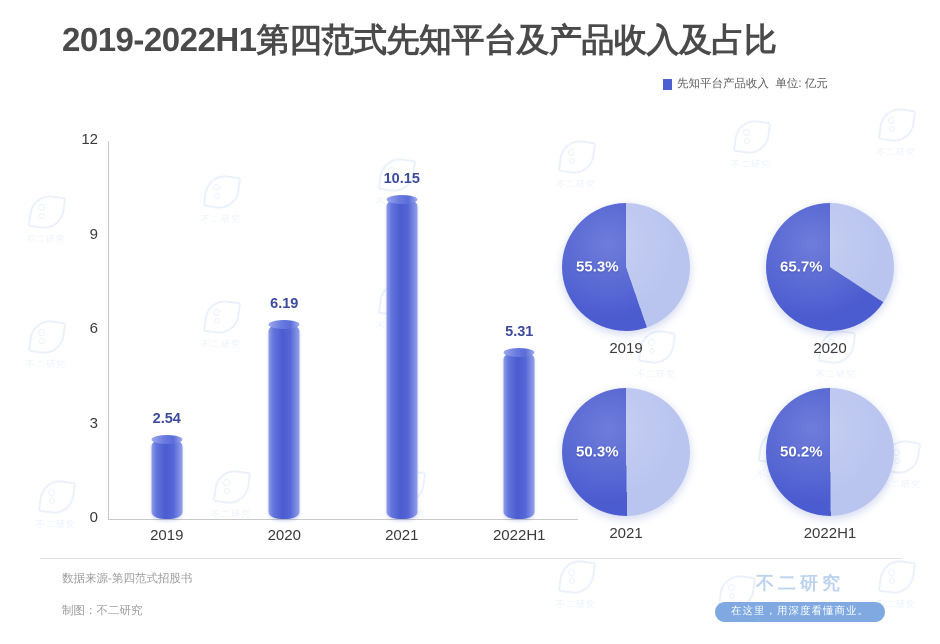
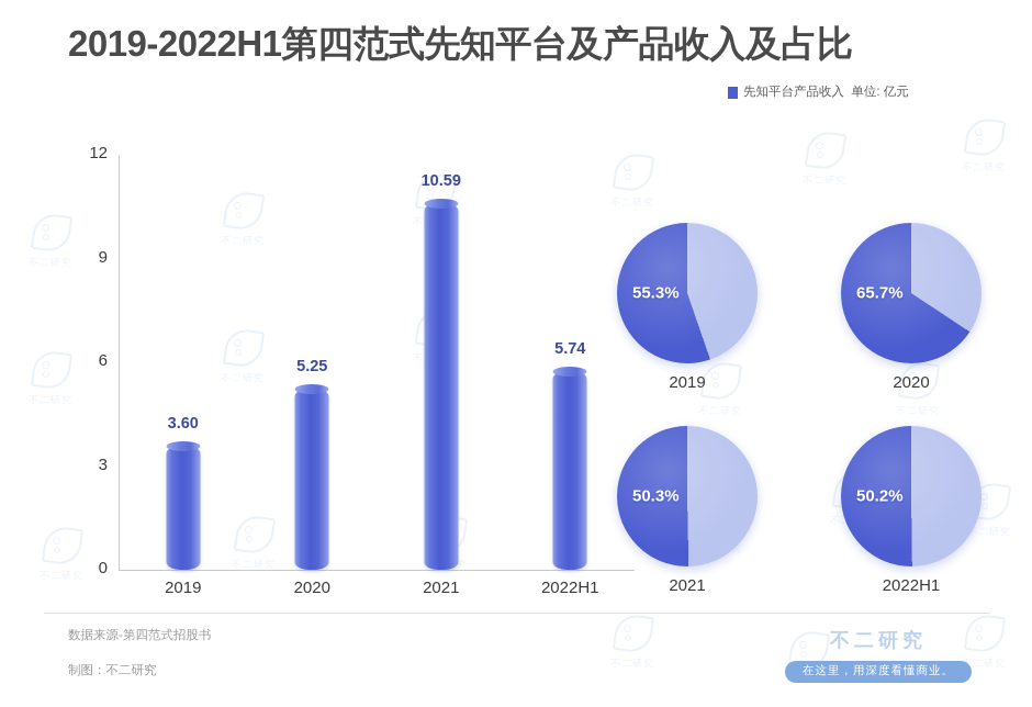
2019-2022H1第四范式先知平台及产品收入及占比/2019: 2.54 -> 3.60
2019-2022H1第四范式先知平台及产品收入及占比/2020: 6.19 -> 5.25
2019-2022H1第四范式先知平台及产品收入及占比/2021: 10.15 -> 10.59
2019-2022H1第四范式先知平台及产品收入及占比/2022H1: 5.31 -> 5.74
